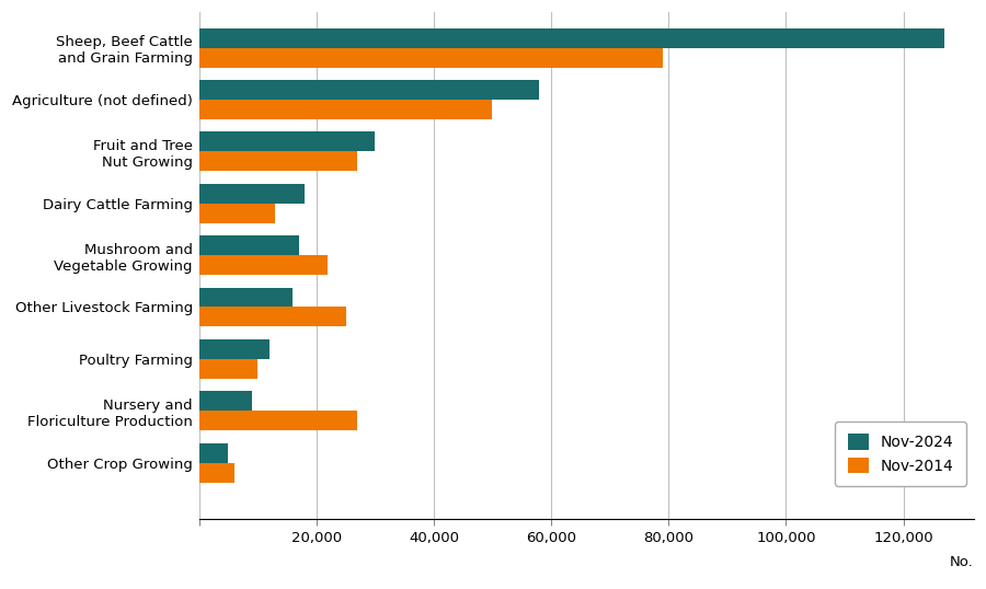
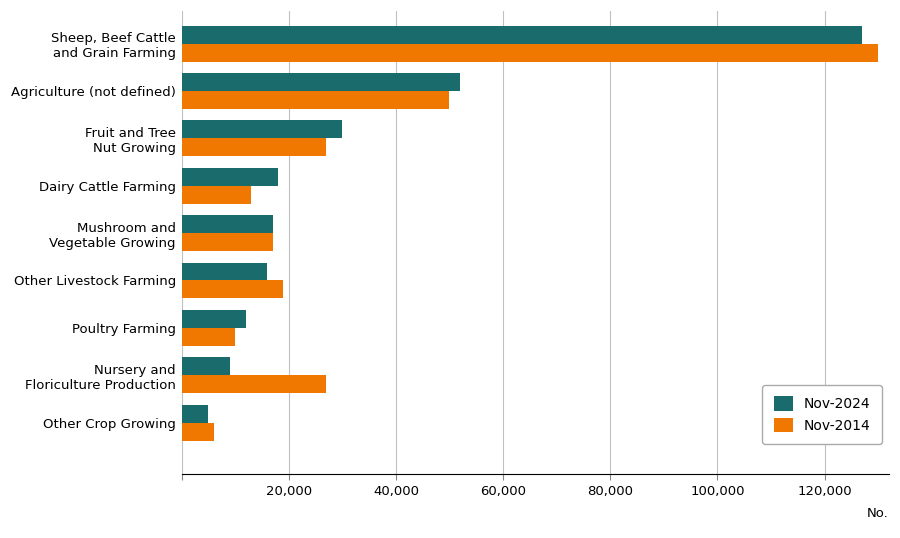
Nov-2014/Sheep, Beef Cattle and Grain Farming: 79,000 -> 130,000
Nov-2024/Agriculture (not defined): 58,000 -> 52,000
Nov-2014/Mushroom and Vegetable Growing: 22,000 -> 17,000
Nov-2014/Other Livestock Farming: 25,000 -> 19,000
